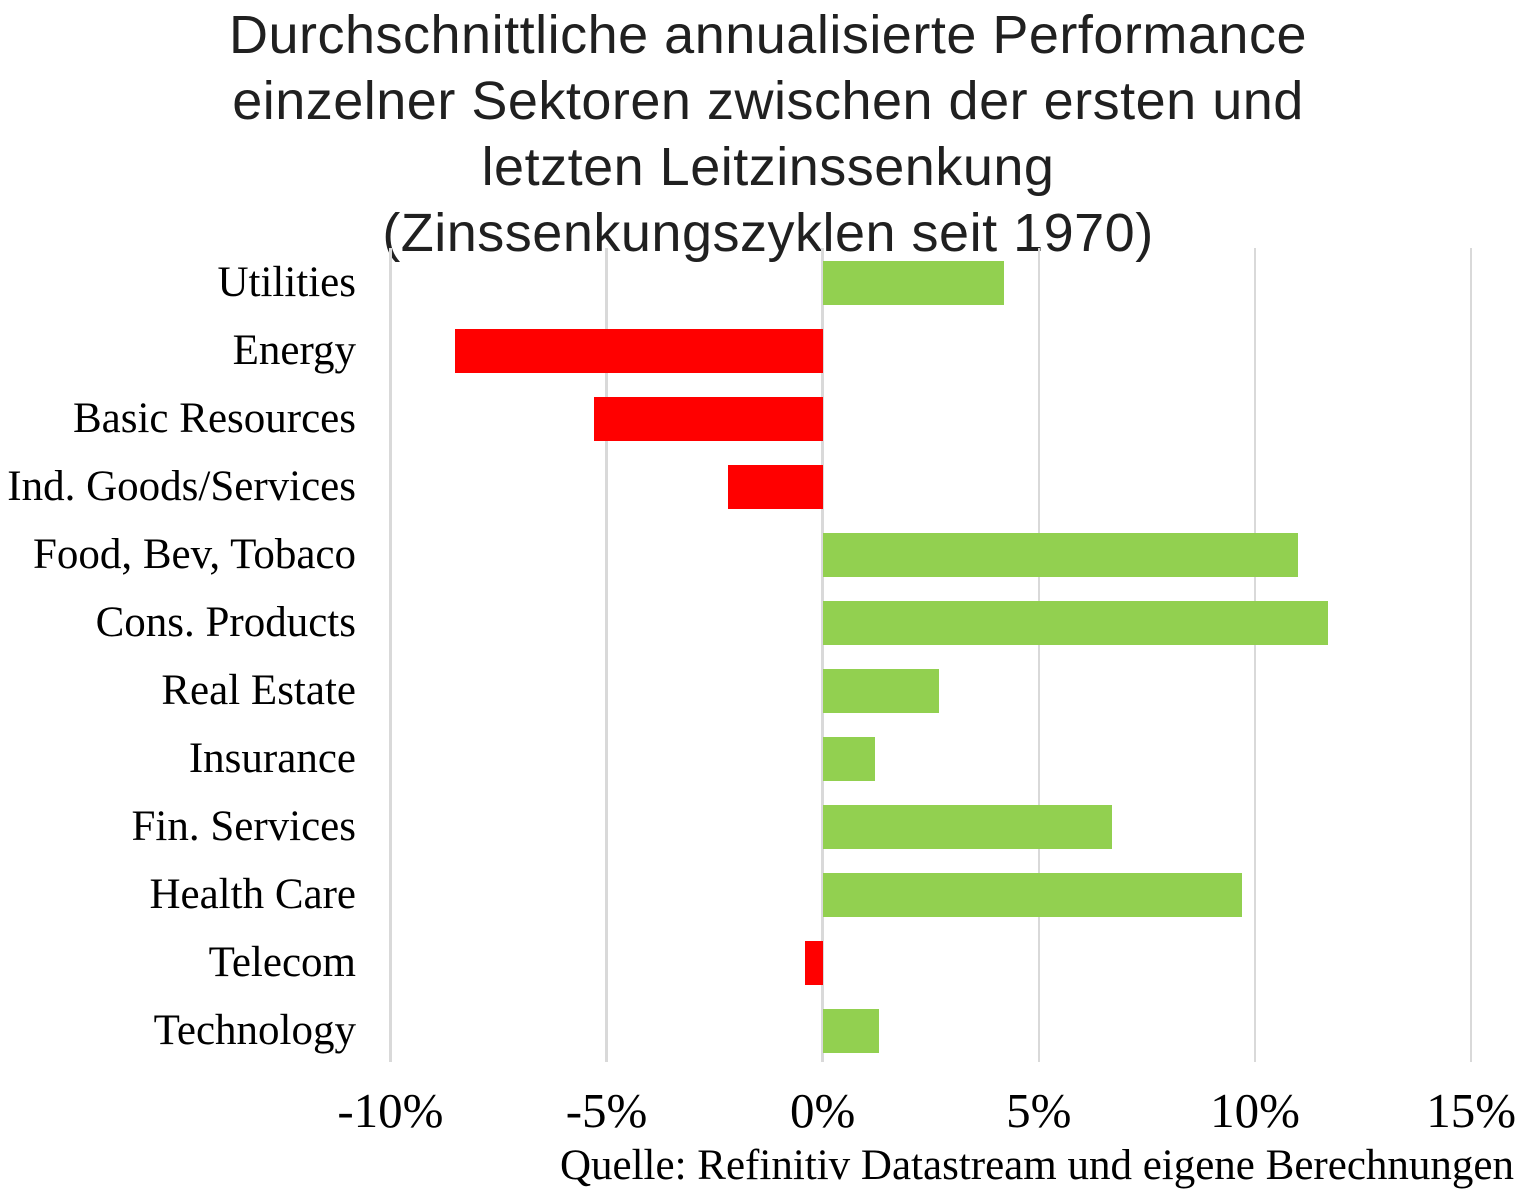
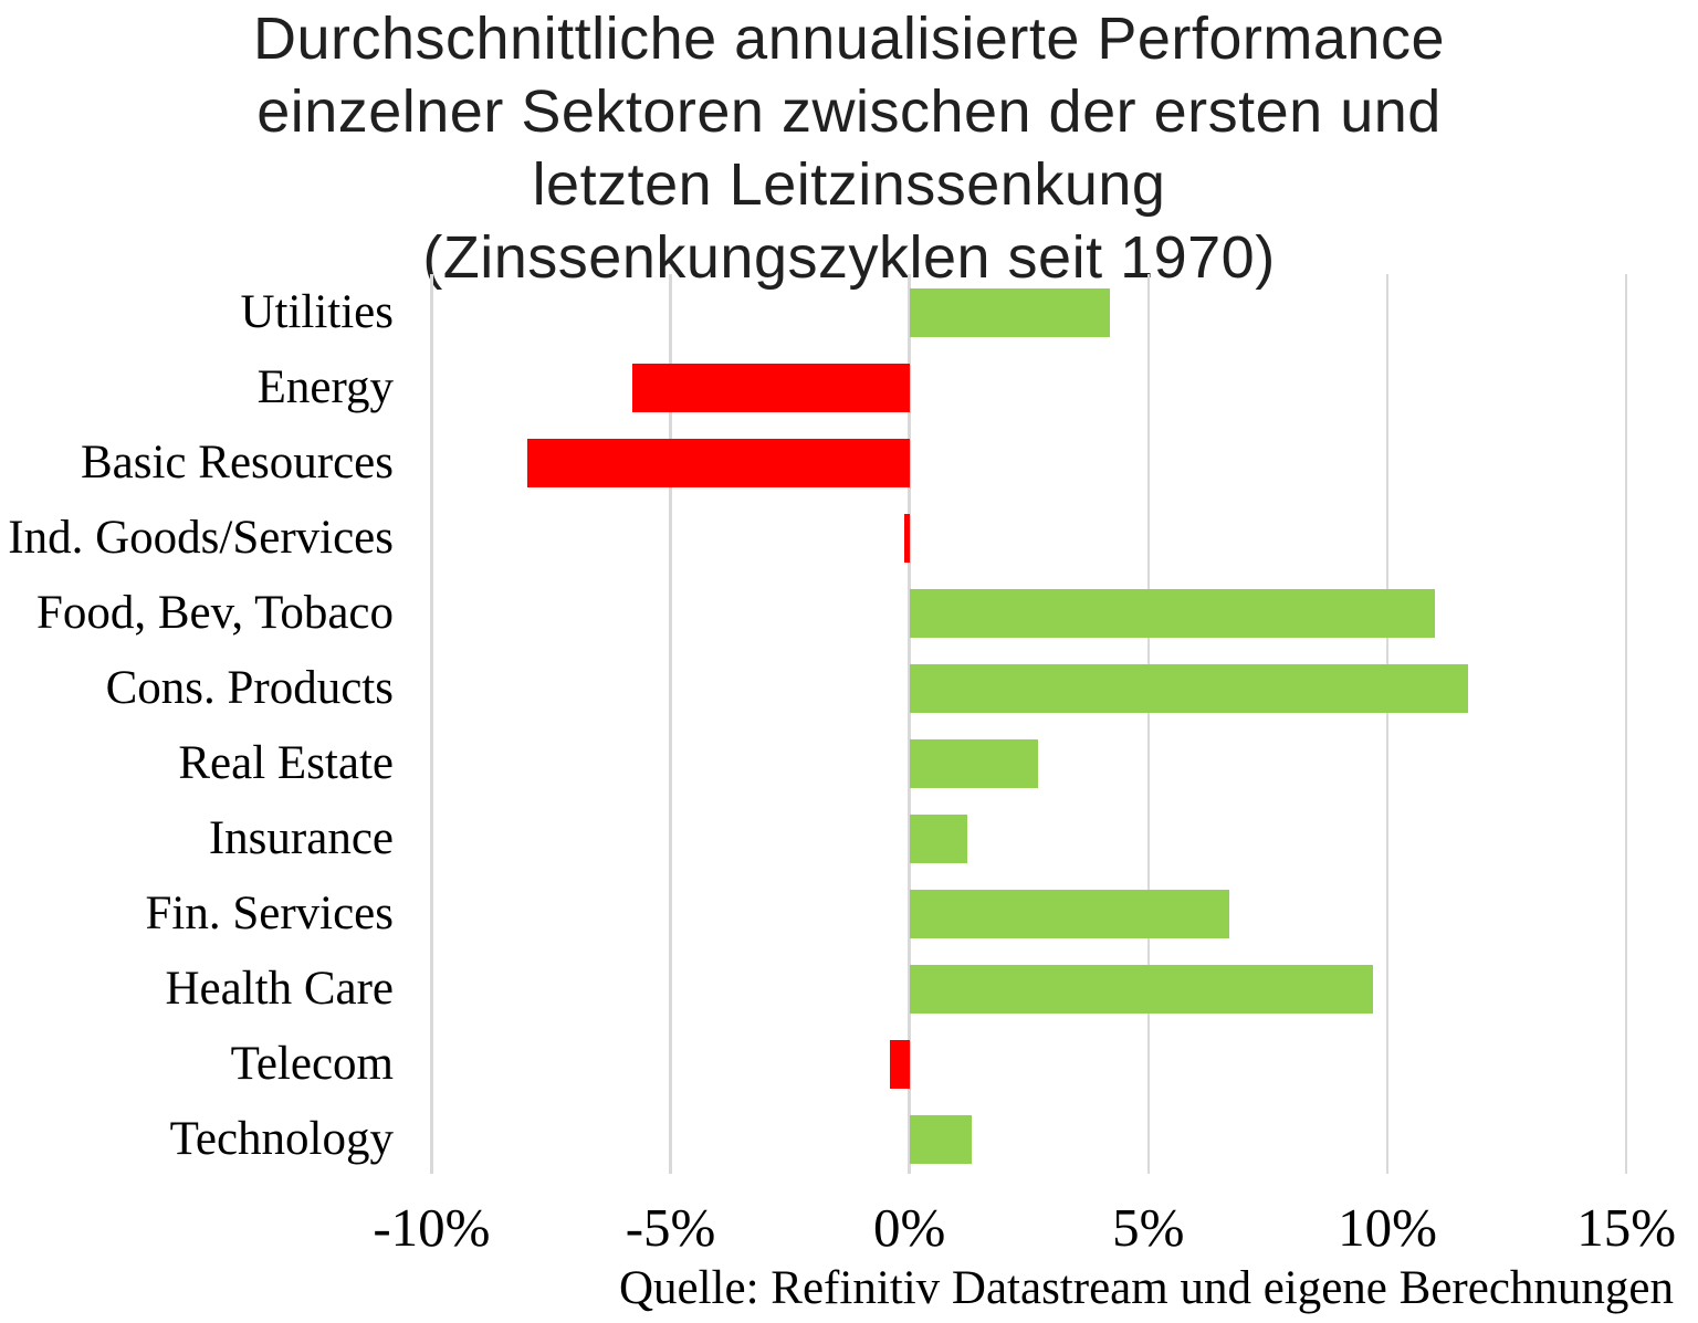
Energy: -8.5% -> -5.8%
Basic Resources: -5.3% -> -8.0%
Ind. Goods/Services: -2.2% -> -0.1%
